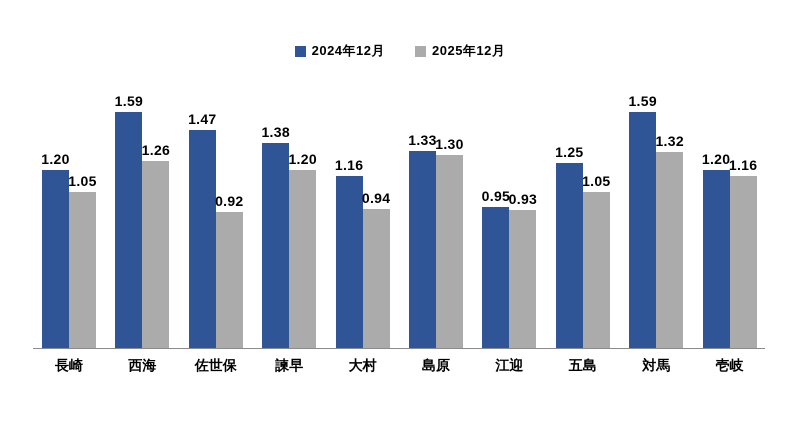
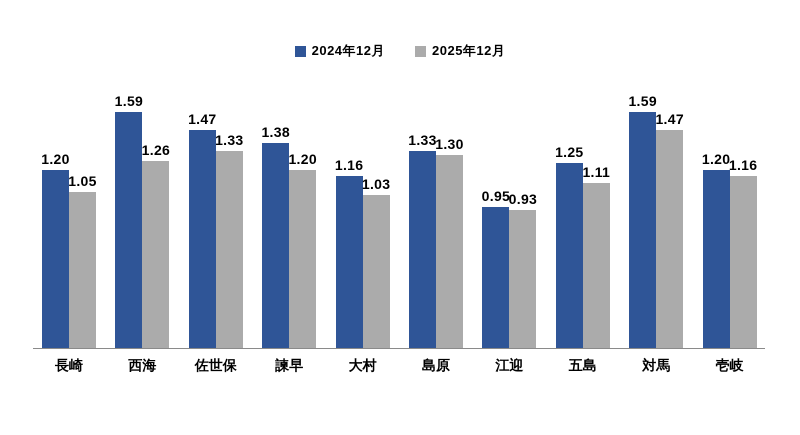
2025年12月/佐世保: 0.92 -> 1.33
2025年12月/大村: 0.94 -> 1.03
2025年12月/五島: 1.05 -> 1.11
2025年12月/対馬: 1.32 -> 1.47
